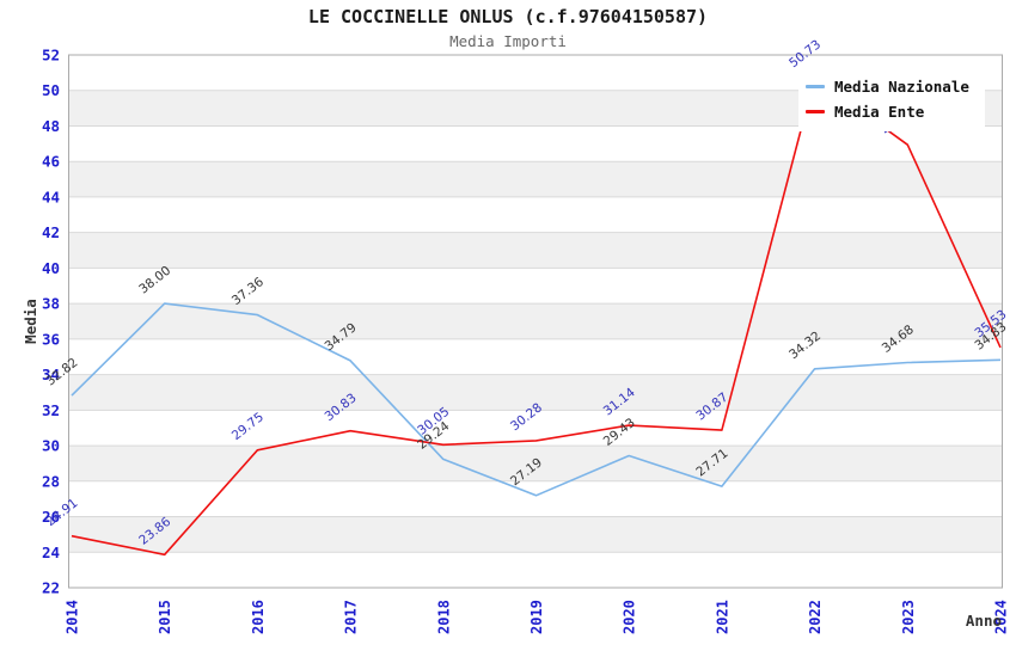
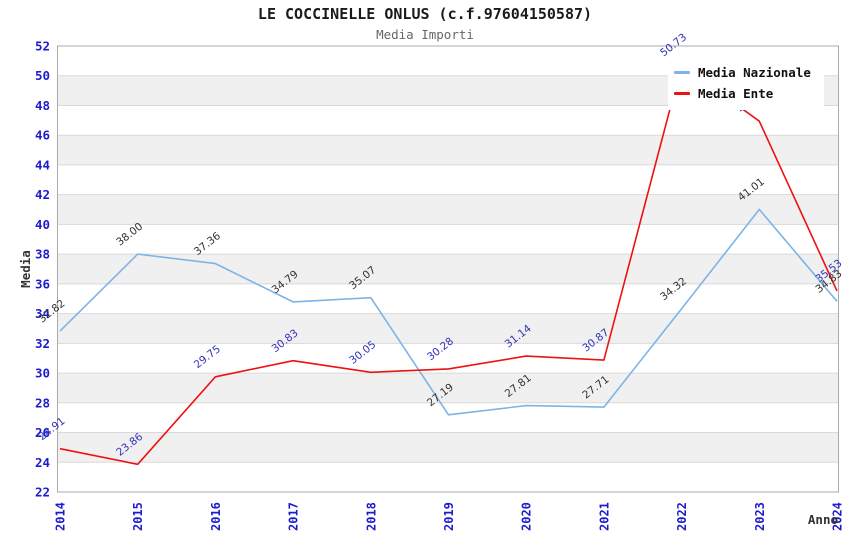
Media Nazionale/2018: 29.24 -> 35.07
Media Nazionale/2020: 29.43 -> 27.81
Media Nazionale/2023: 34.68 -> 41.01
